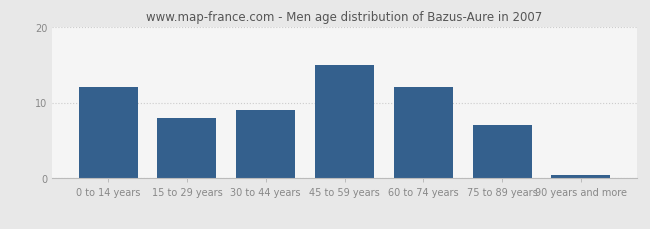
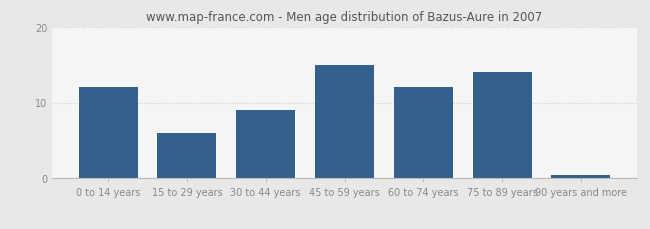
15 to 29 years: 8.0 -> 6.0
75 to 89 years: 7.0 -> 14.0
